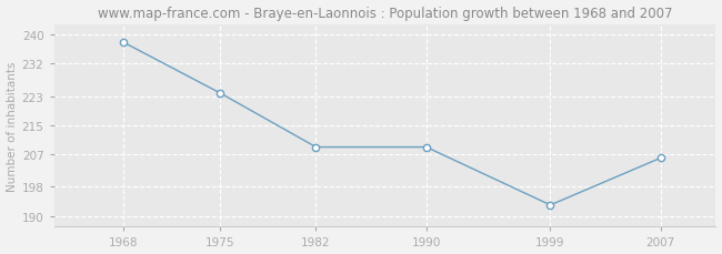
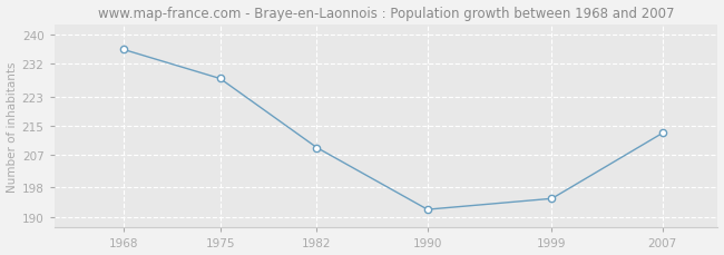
1968: 238 -> 236
1975: 224 -> 228
1990: 209 -> 192
1999: 193 -> 195
2007: 206 -> 213
